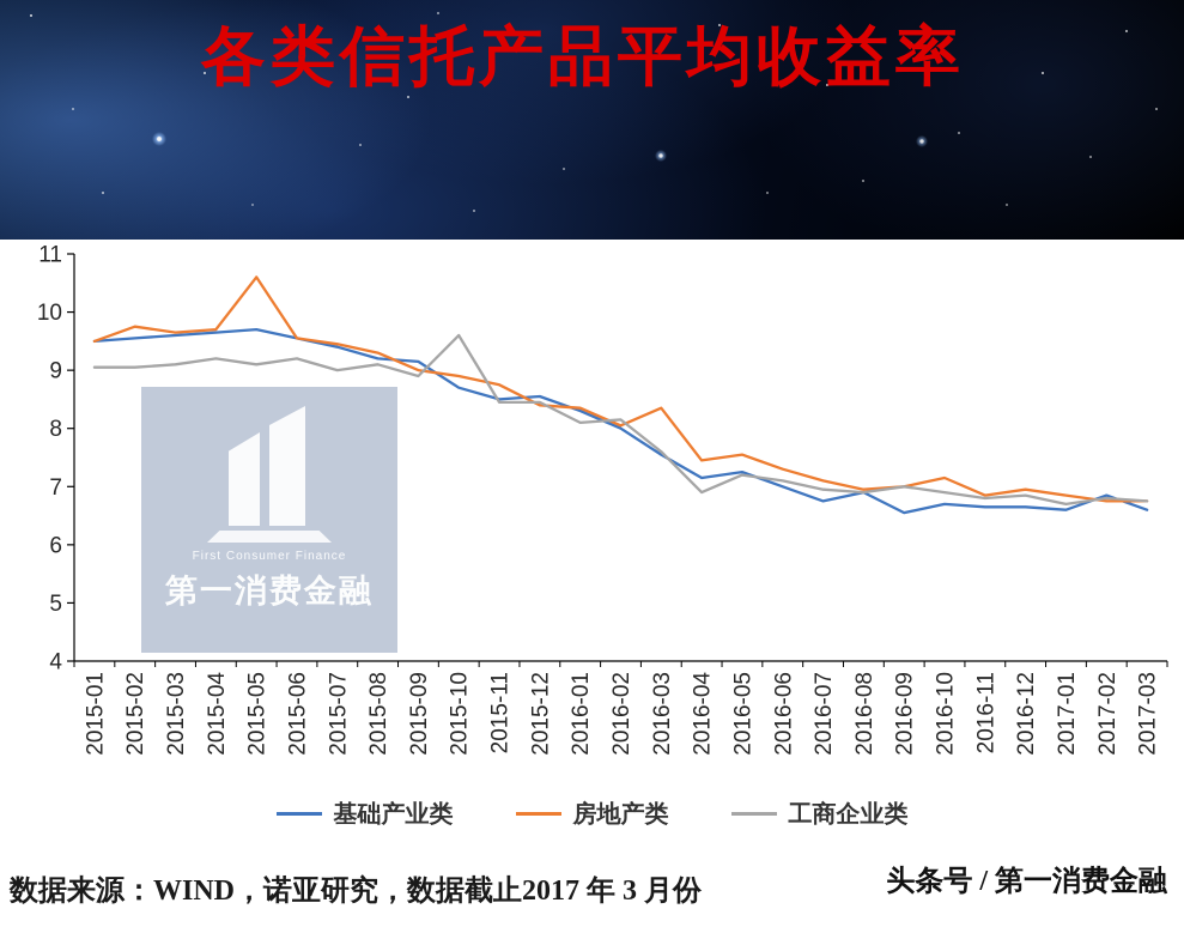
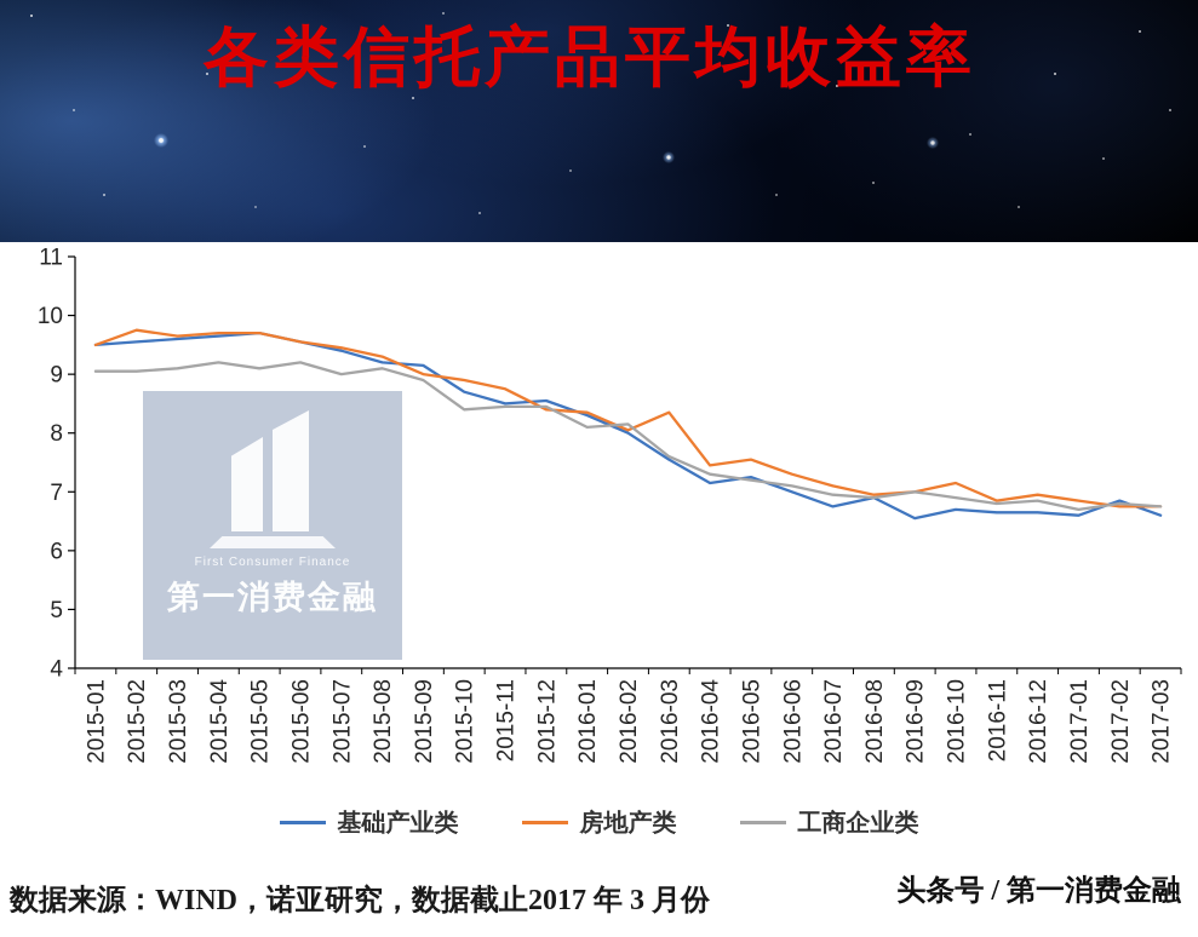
房地产类/2015-05: 10.6 -> 9.7
工商企业类/2015-10: 9.6 -> 8.4
工商企业类/2016-04: 6.9 -> 7.3
